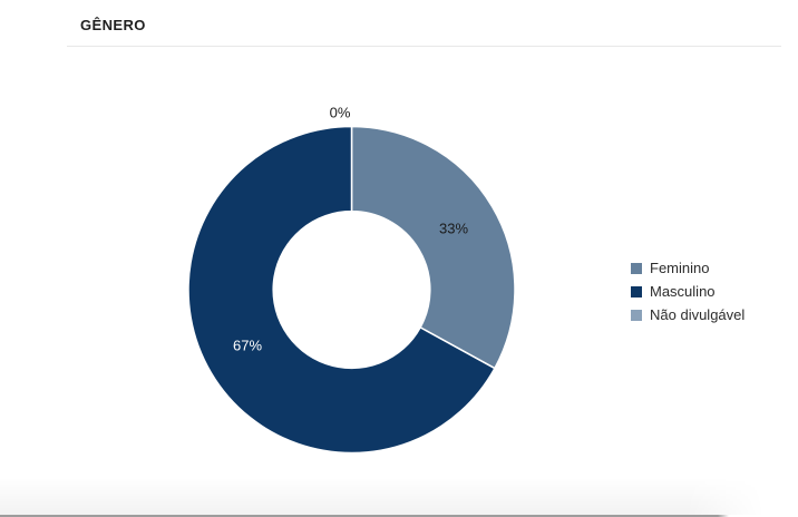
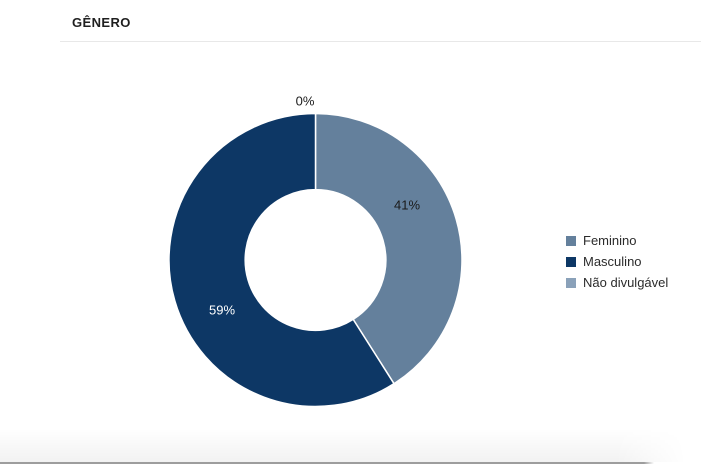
Feminino: 33% -> 41%
Masculino: 67% -> 59%
